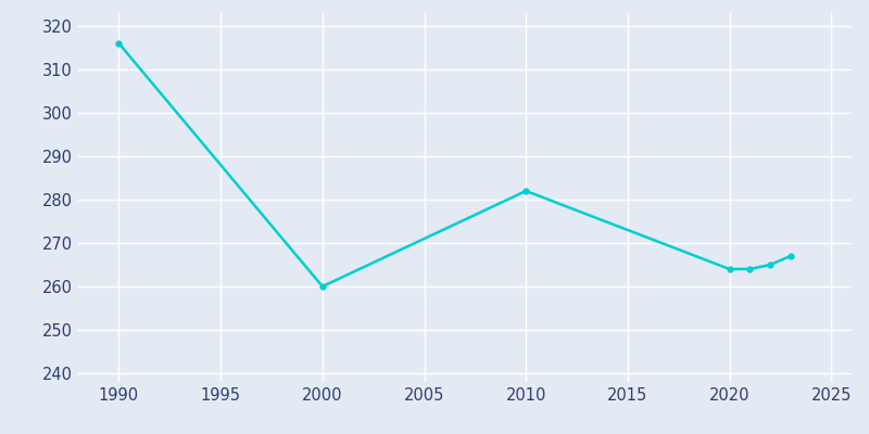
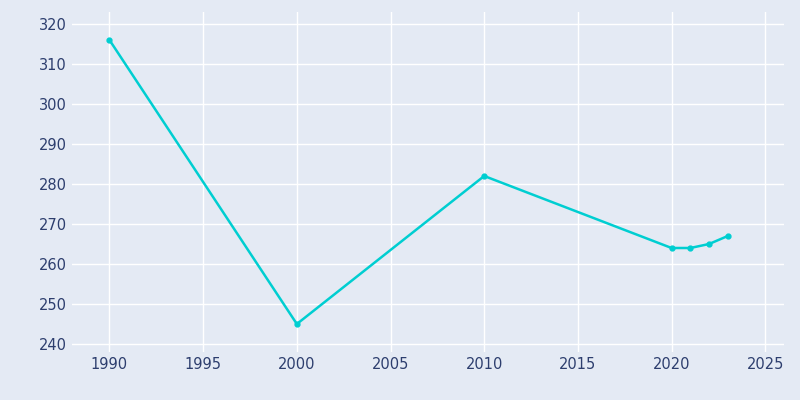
2000: 260 -> 245
